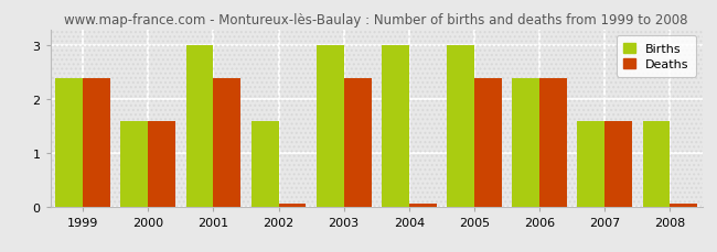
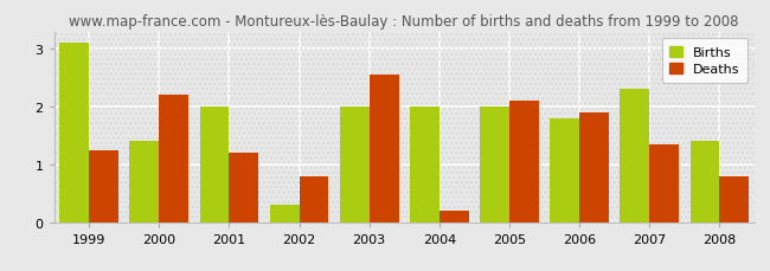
Births/1999: 2.4 -> 3.1
Deaths/1999: 2.40 -> 1.25
Births/2000: 1.6 -> 1.4
Deaths/2000: 1.60 -> 2.20
Births/2001: 3.0 -> 2.0
Deaths/2001: 2.40 -> 1.20
Births/2002: 1.6 -> 0.3
Deaths/2002: 0.05 -> 0.80
Births/2003: 3.0 -> 2.0
Deaths/2003: 2.40 -> 2.55
Births/2004: 3.0 -> 2.0
Deaths/2004: 0.05 -> 0.20
Births/2005: 3.0 -> 2.0
Deaths/2005: 2.40 -> 2.10
Births/2006: 2.4 -> 1.8
Deaths/2006: 2.40 -> 1.90
Births/2007: 1.6 -> 2.3
Deaths/2007: 1.60 -> 1.35
Births/2008: 1.6 -> 1.4
Deaths/2008: 0.05 -> 0.80
